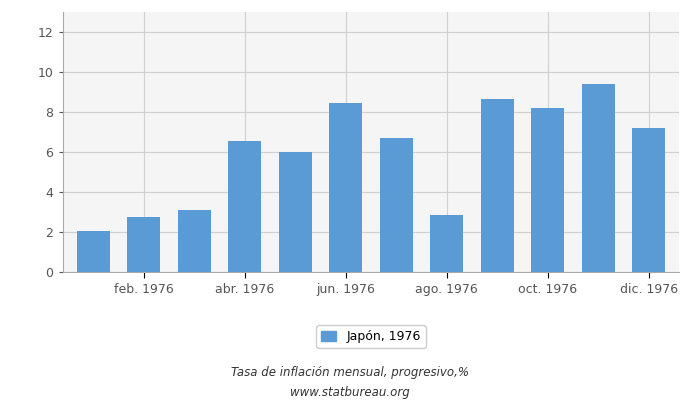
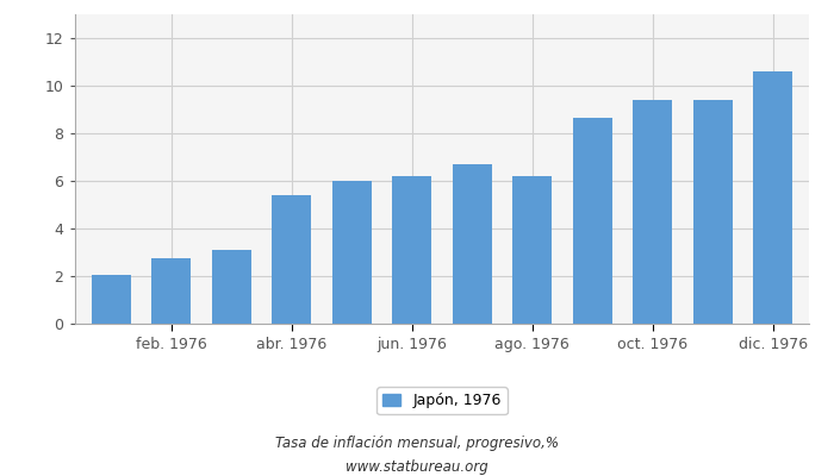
abr. 1976: 6.55 -> 5.40
jun. 1976: 8.45 -> 6.20
ago. 1976: 2.85 -> 6.20
oct. 1976: 8.20 -> 9.40
dic. 1976: 7.20 -> 10.60
